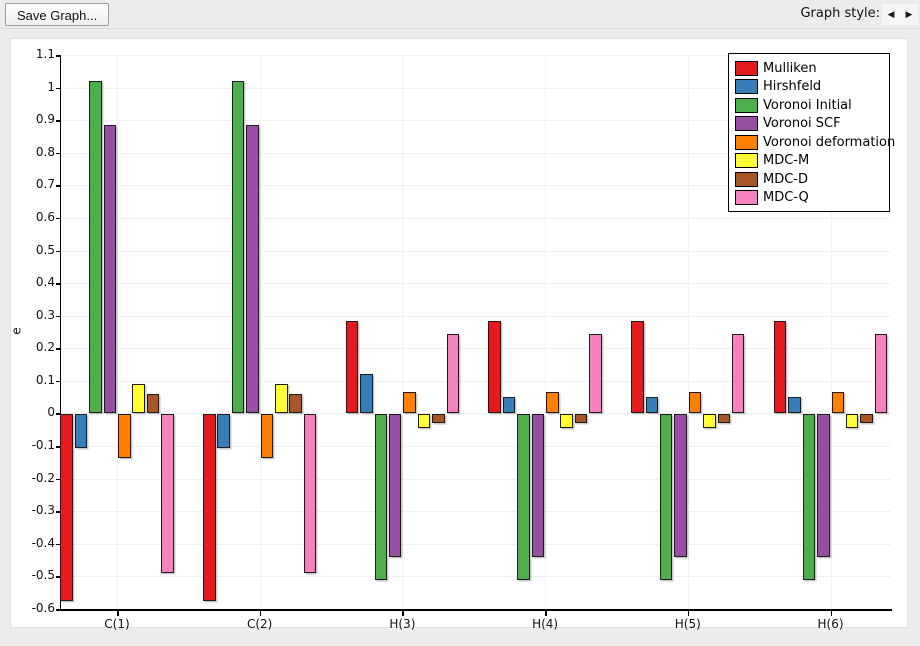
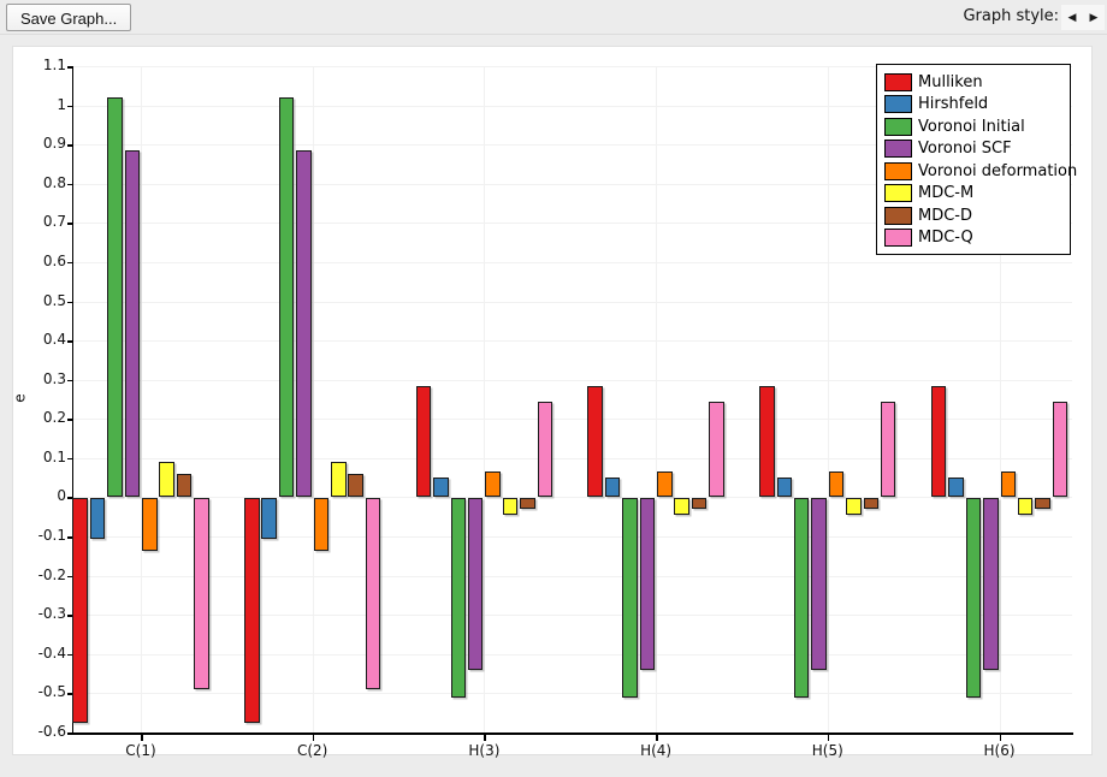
Hirshfeld/H(3): 0.12 -> 0.05
